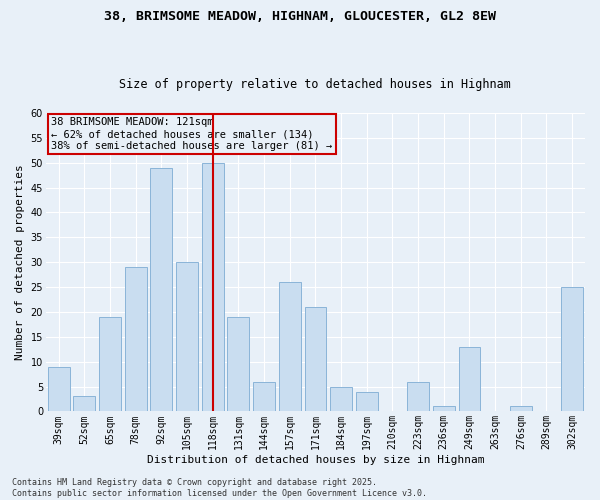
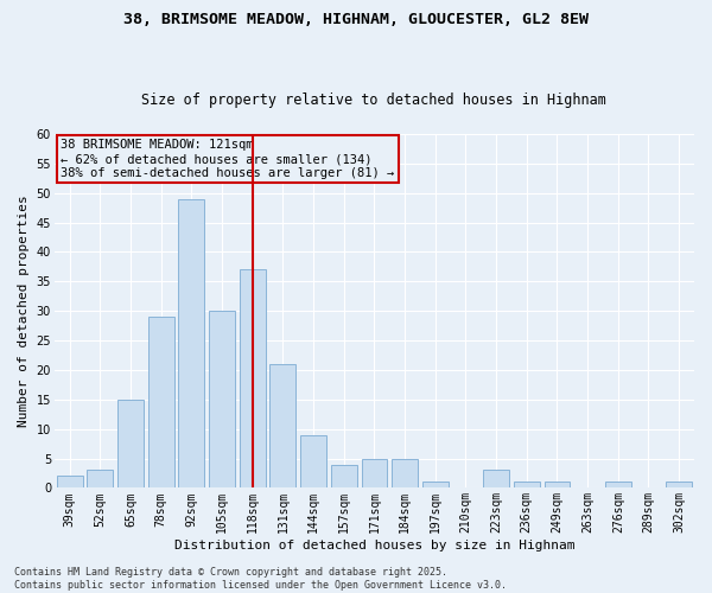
39sqm: 9 -> 2
65sqm: 19 -> 15
118sqm: 50 -> 37
131sqm: 19 -> 21
144sqm: 6 -> 9
157sqm: 26 -> 4
171sqm: 21 -> 5
197sqm: 4 -> 1
223sqm: 6 -> 3
249sqm: 13 -> 1
302sqm: 25 -> 1
